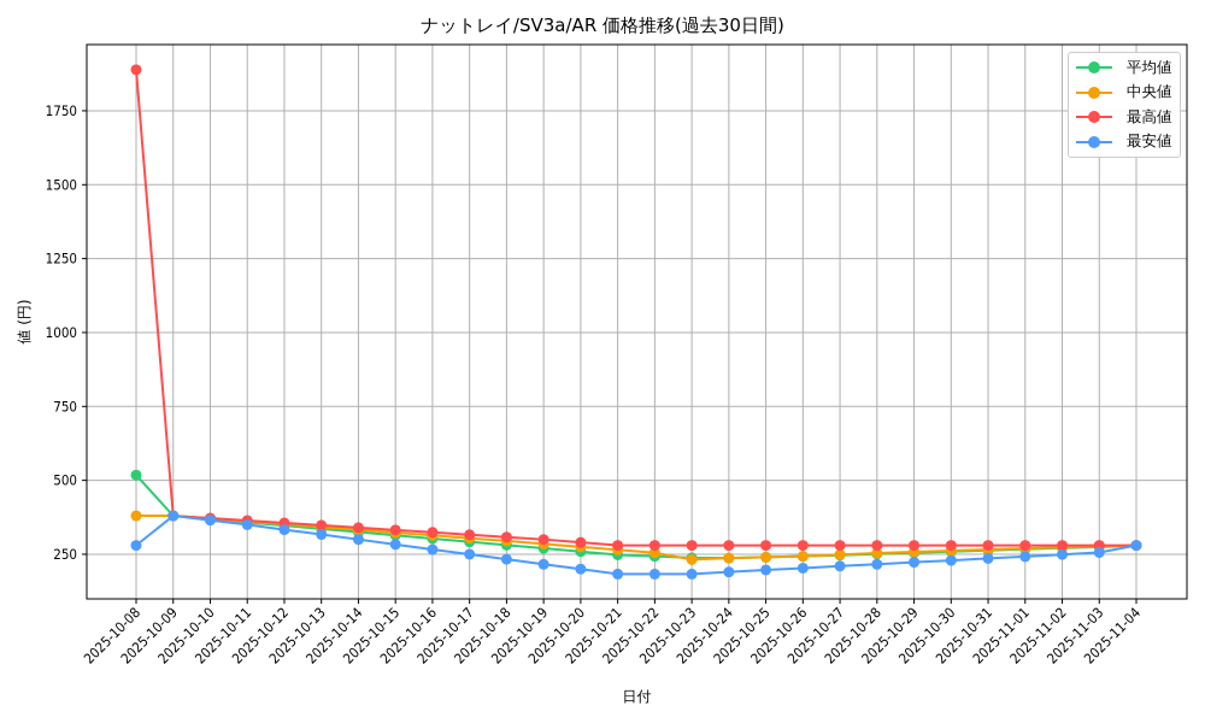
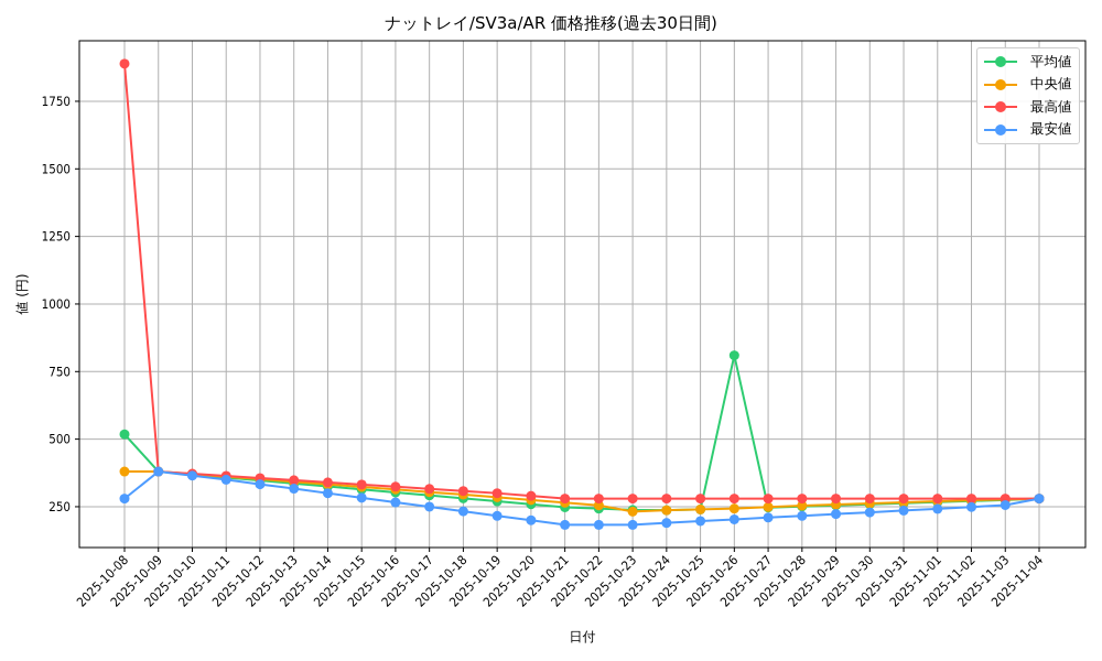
平均値/2025-10-26: 240 -> 810
